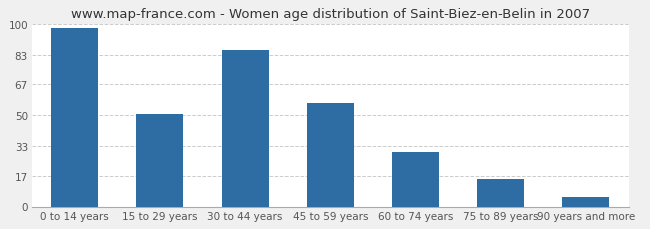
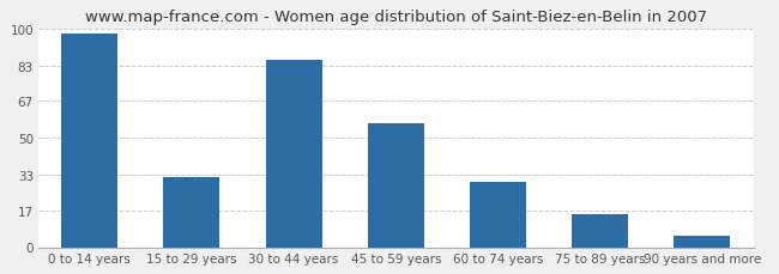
15 to 29 years: 51 -> 32
